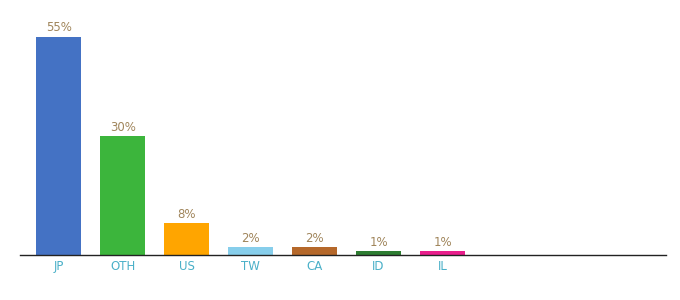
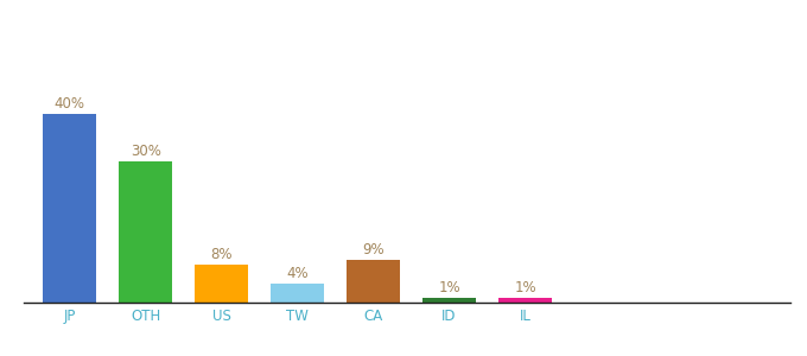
JP: 55% -> 40%
TW: 2% -> 4%
CA: 2% -> 9%
